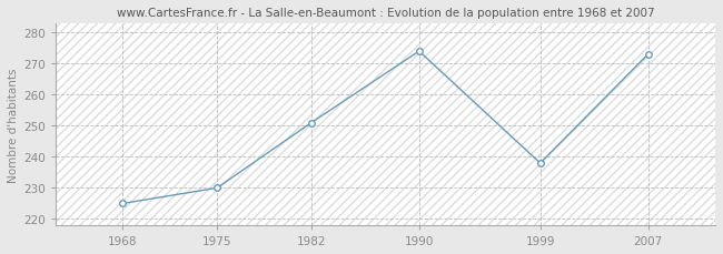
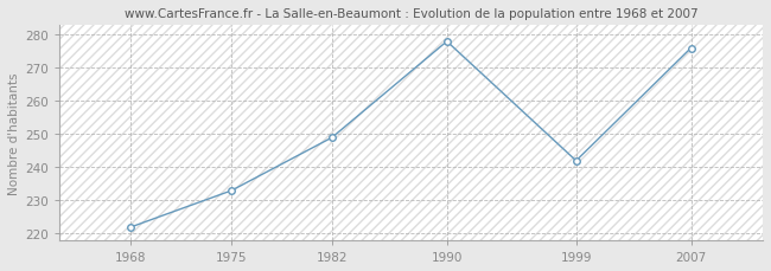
1968: 225 -> 222
1975: 230 -> 233
1982: 251 -> 249
1990: 274 -> 278
1999: 238 -> 242
2007: 273 -> 276
